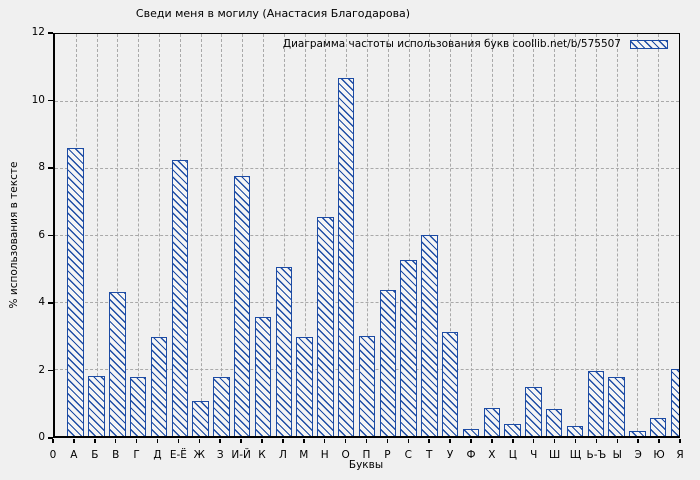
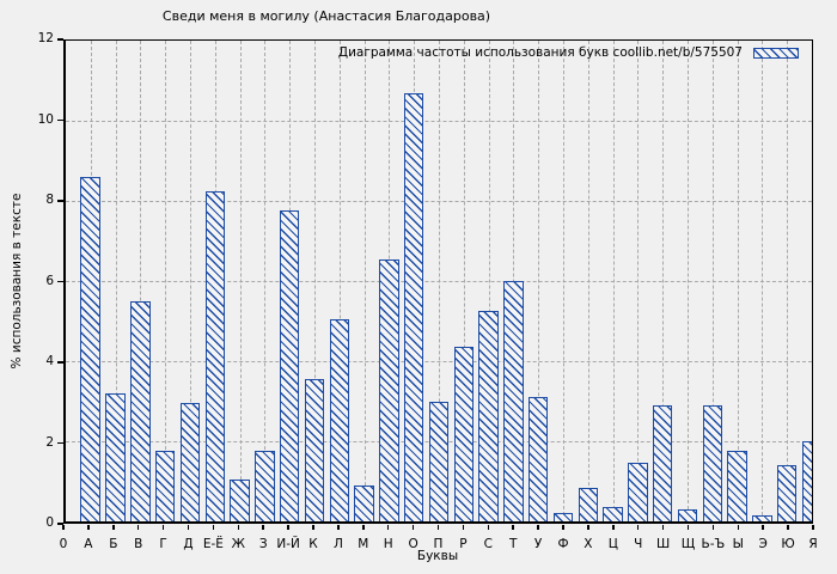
Б: 1.8 -> 3.2
В: 4.3 -> 5.5
М: 3.0 -> 0.9
Ш: 0.8 -> 2.9
Ь-Ъ: 1.9 -> 2.9
Ю: 0.6 -> 1.4
